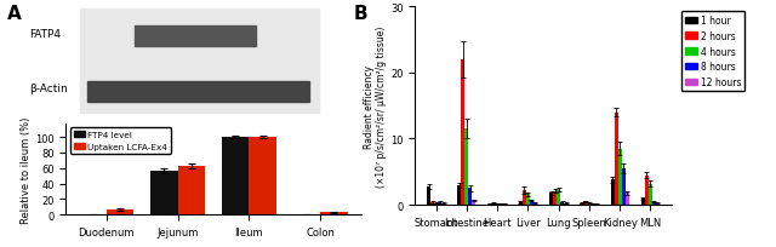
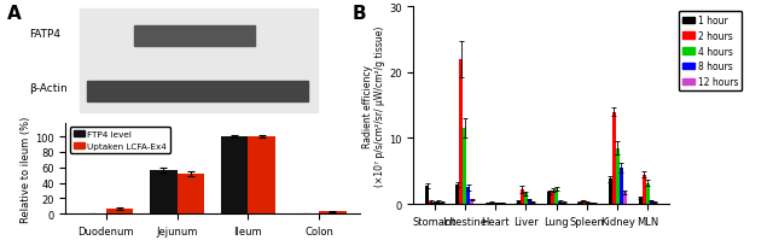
Uptaken LCFA-Ex4/Jejunum: 63 -> 52
